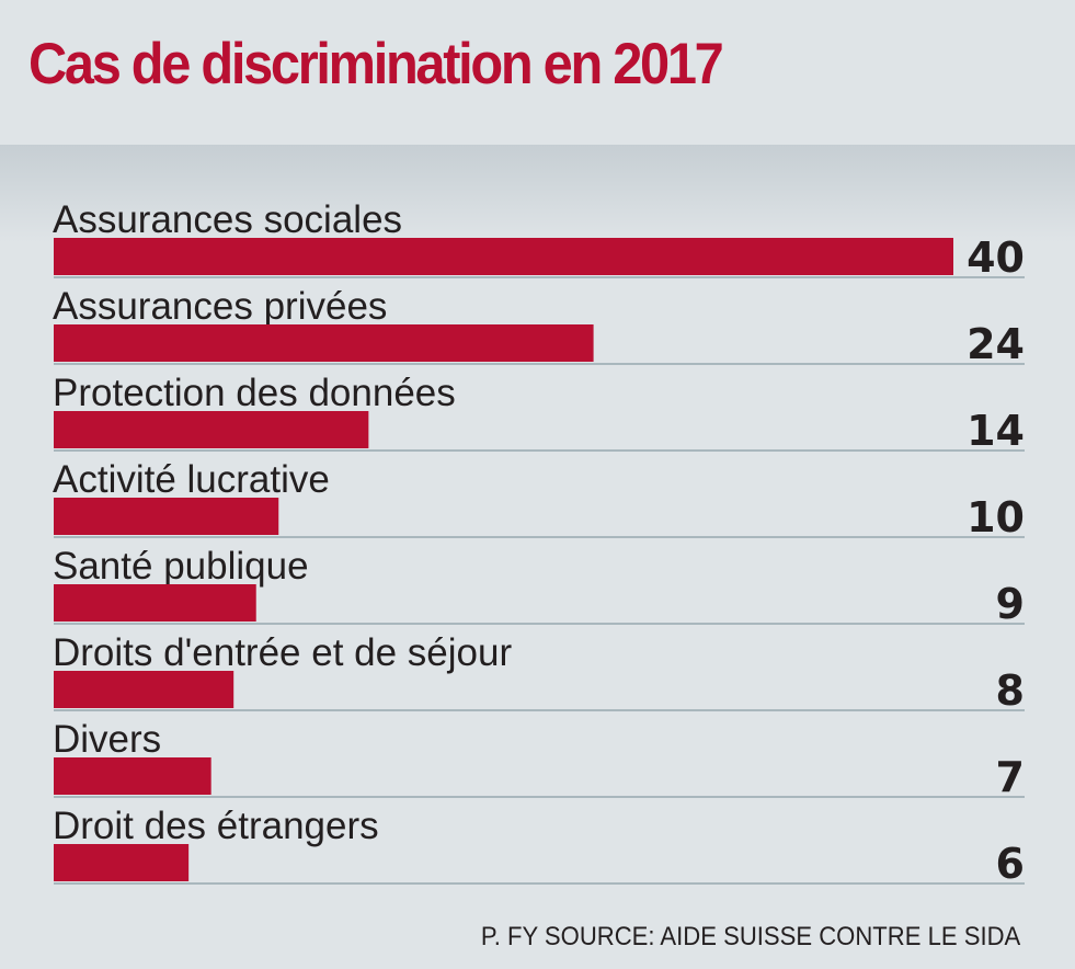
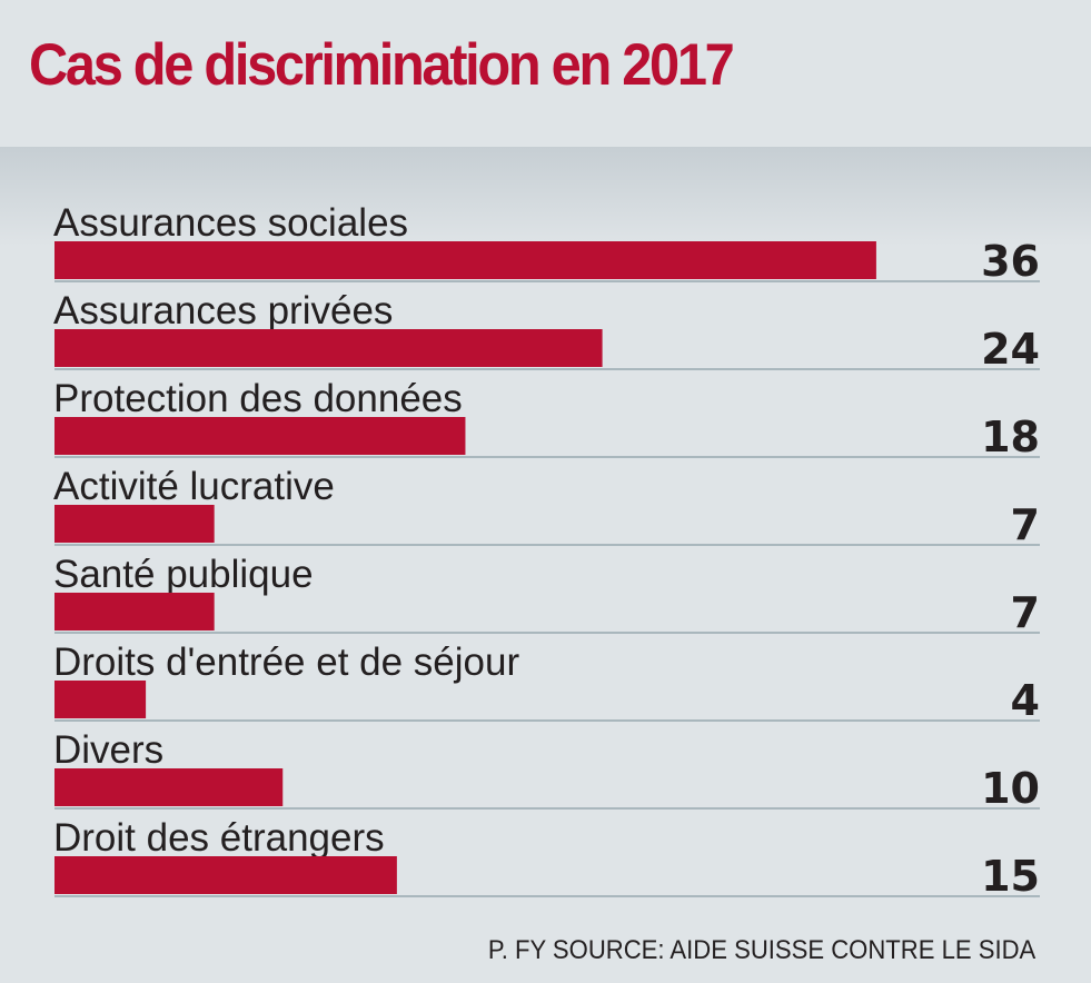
Assurances sociales: 40 -> 36
Protection des données: 14 -> 18
Activité lucrative: 10 -> 7
Santé publique: 9 -> 7
Droits d'entrée et de séjour: 8 -> 4
Divers: 7 -> 10
Droit des étrangers: 6 -> 15
